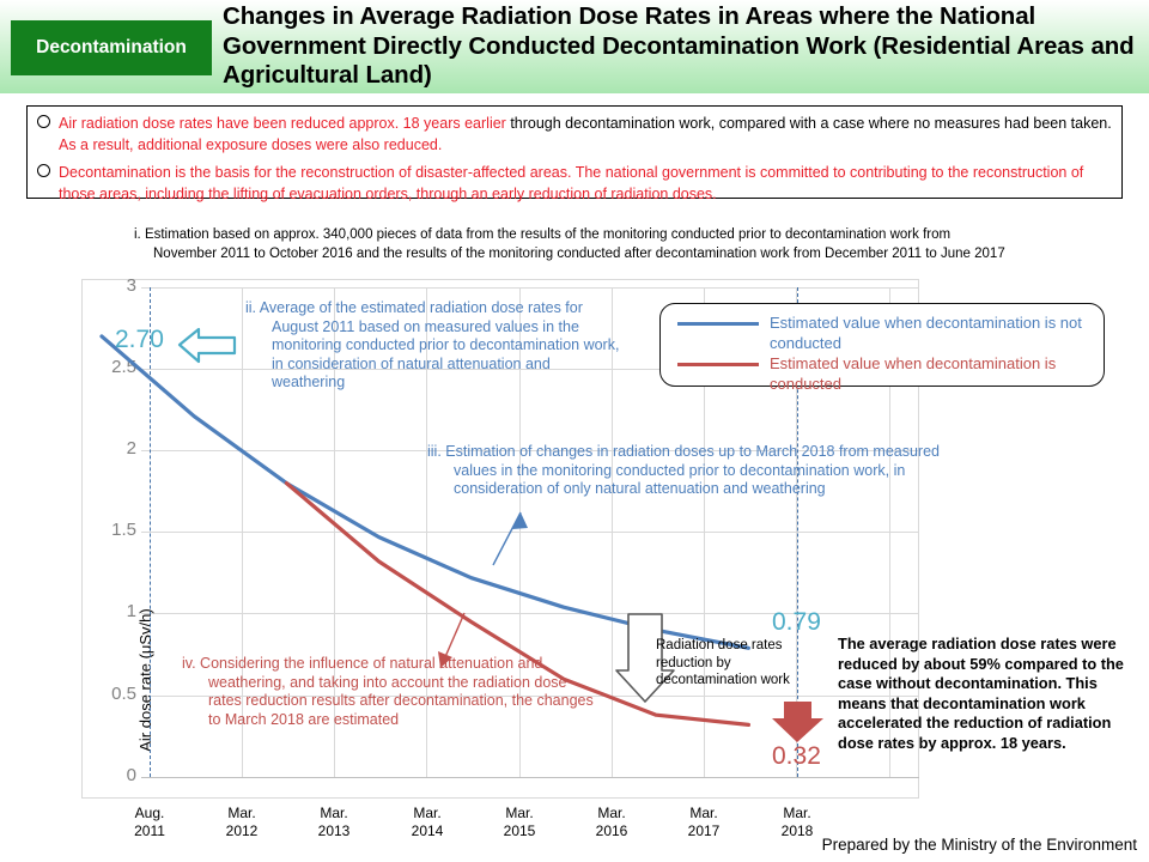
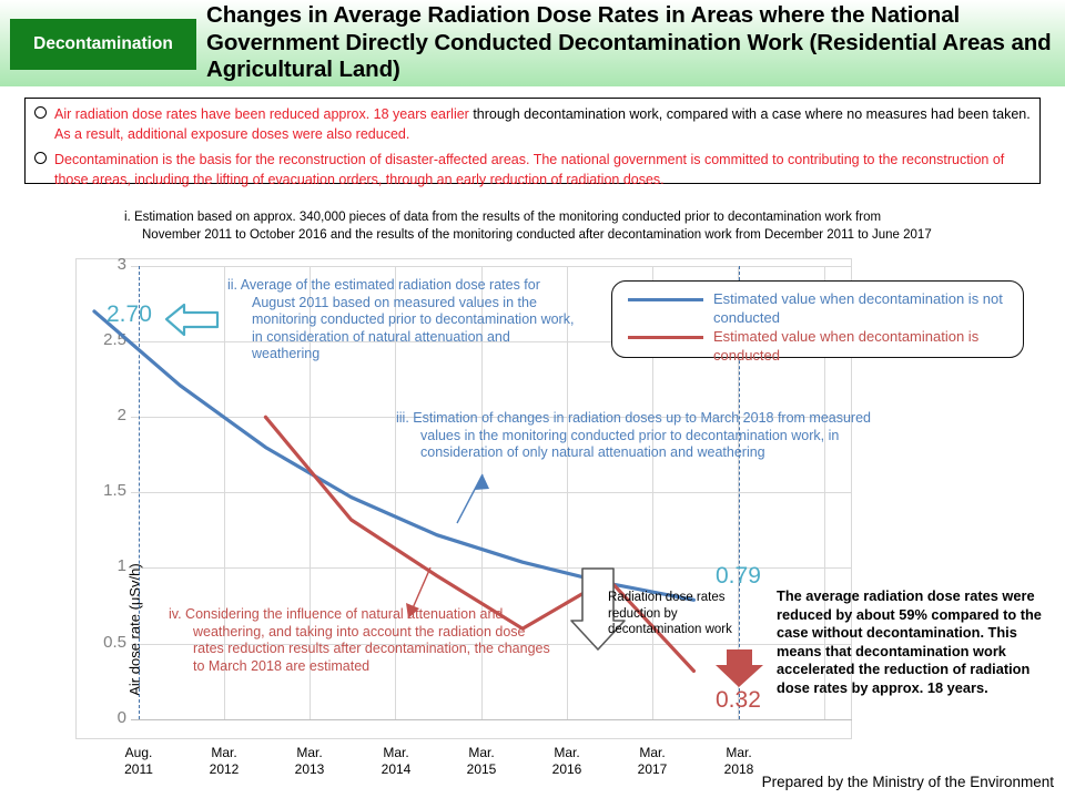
Estimated value when decontamination is conducted/Mar. 2013: 1.80 -> 2.00
Estimated value when decontamination is conducted/Mar. 2017: 0.38 -> 0.93
